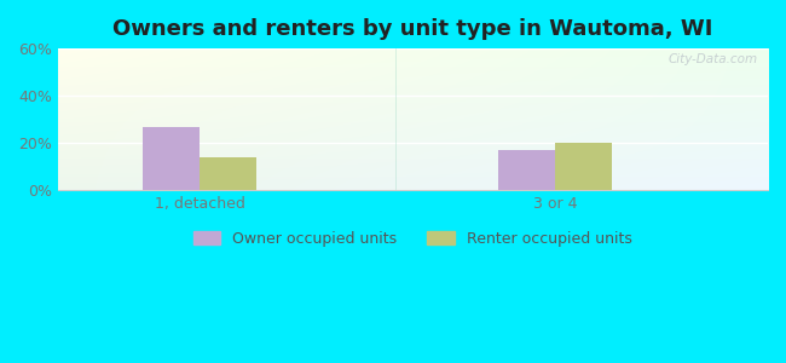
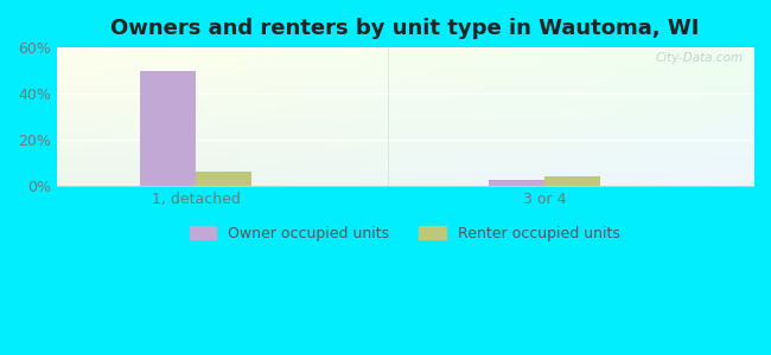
Owner occupied units/1, detached: 27% -> 50%
Renter occupied units/1, detached: 14% -> 6%
Owner occupied units/3 or 4: 17% -> 2%
Renter occupied units/3 or 4: 20% -> 4%
